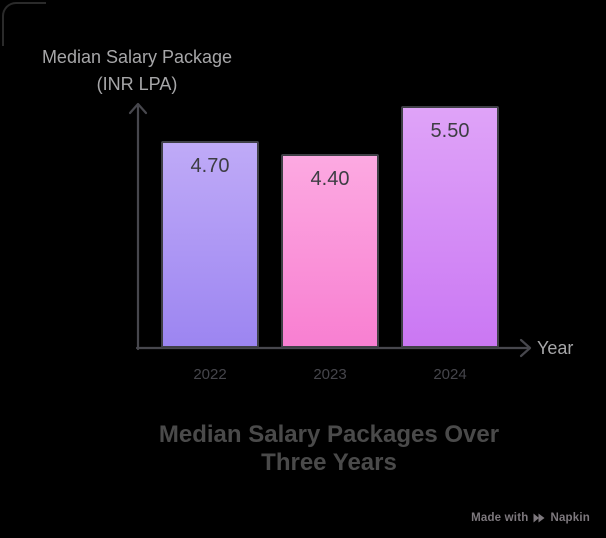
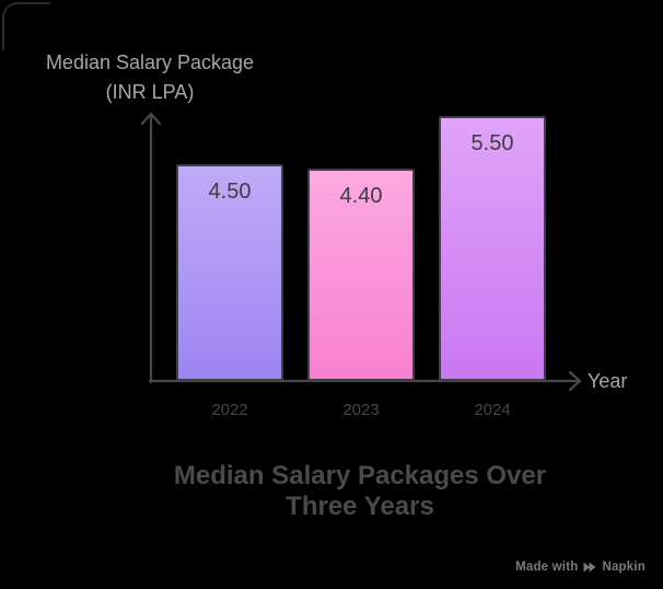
2022: 4.70 -> 4.50
